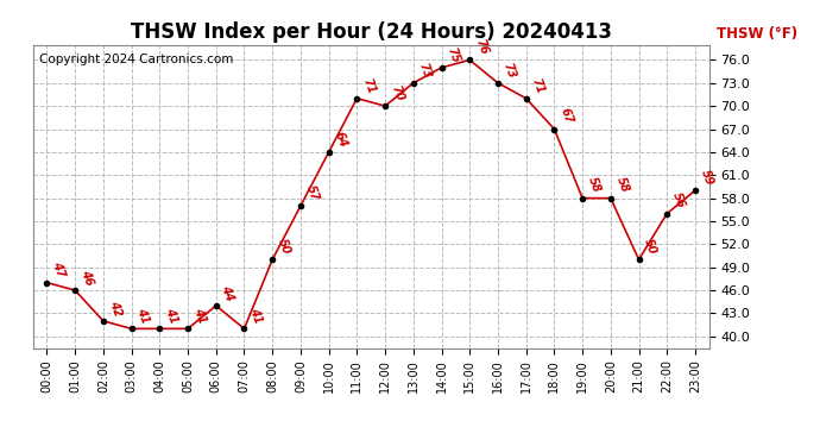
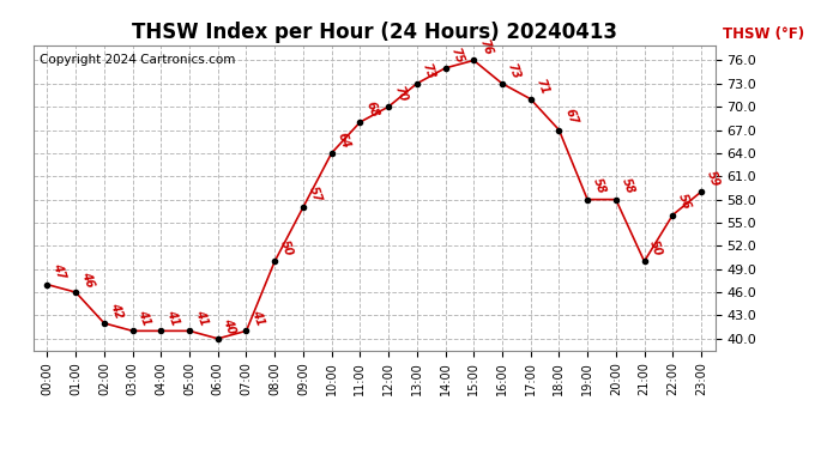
06:00: 44 -> 40
11:00: 71 -> 68
